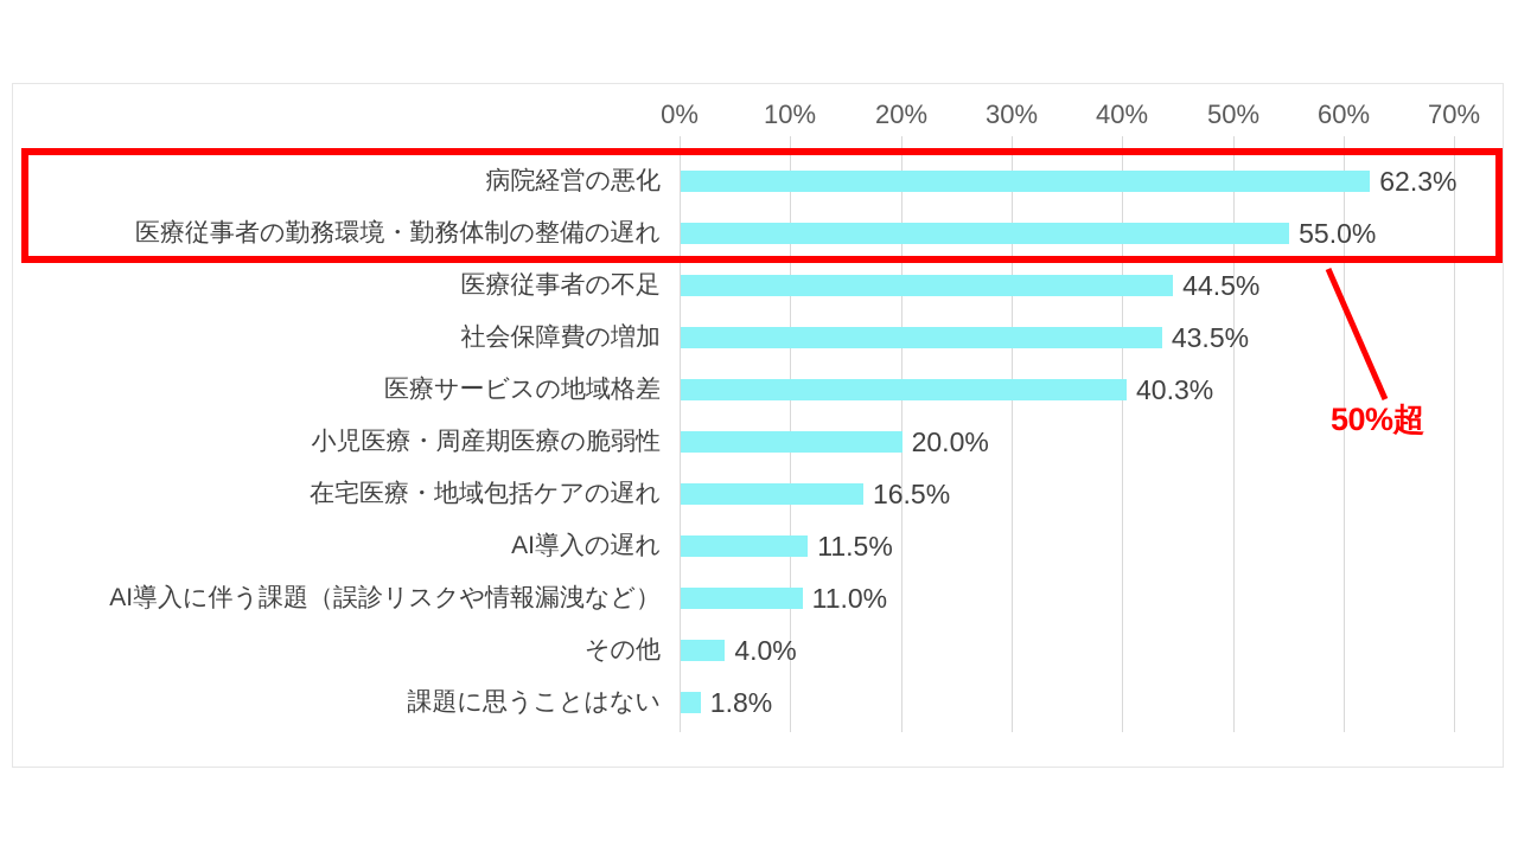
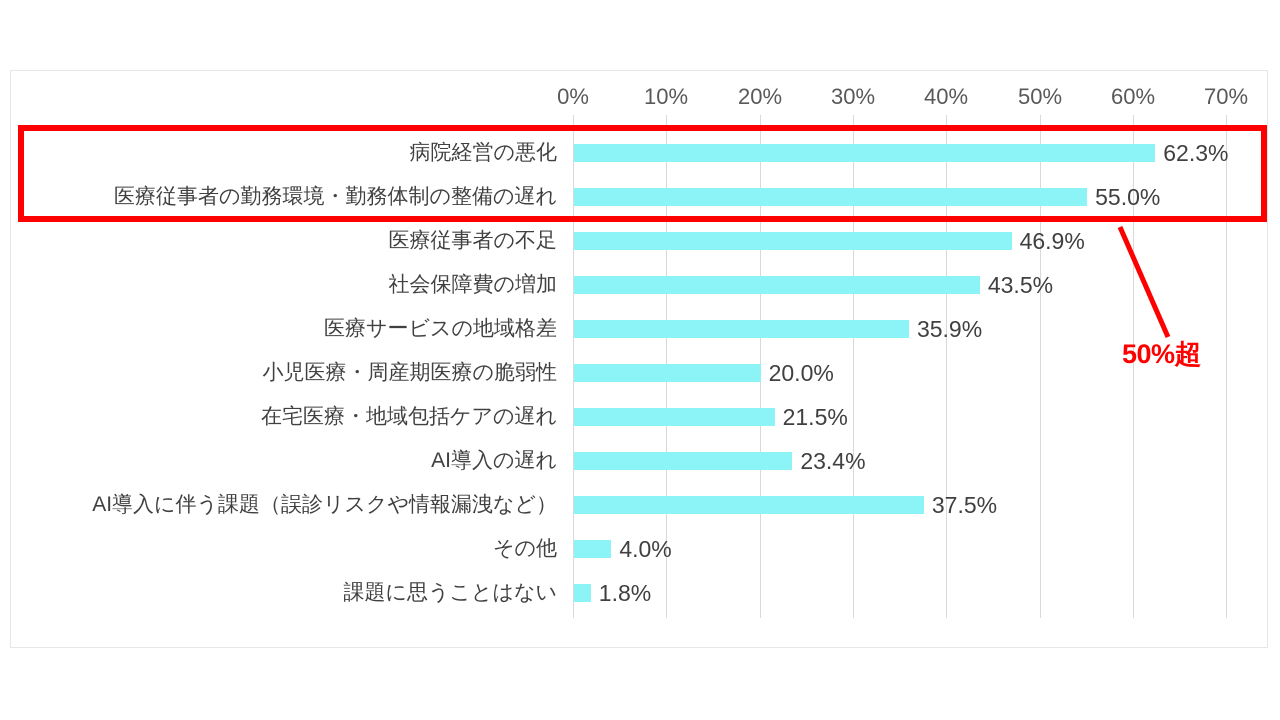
医療従事者の不足: 44.5% -> 46.9%
医療サービスの地域格差: 40.3% -> 35.9%
在宅医療・地域包括ケアの遅れ: 16.5% -> 21.5%
AI導入の遅れ: 11.5% -> 23.4%
AI導入に伴う課題（誤診リスクや情報漏洩など）: 11.0% -> 37.5%
